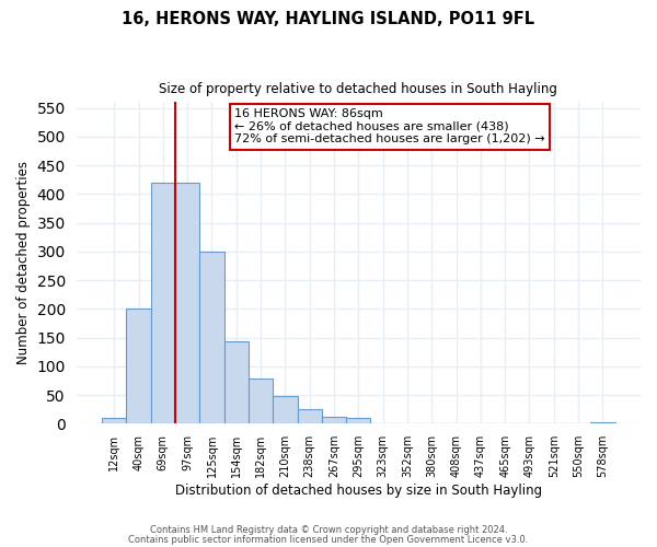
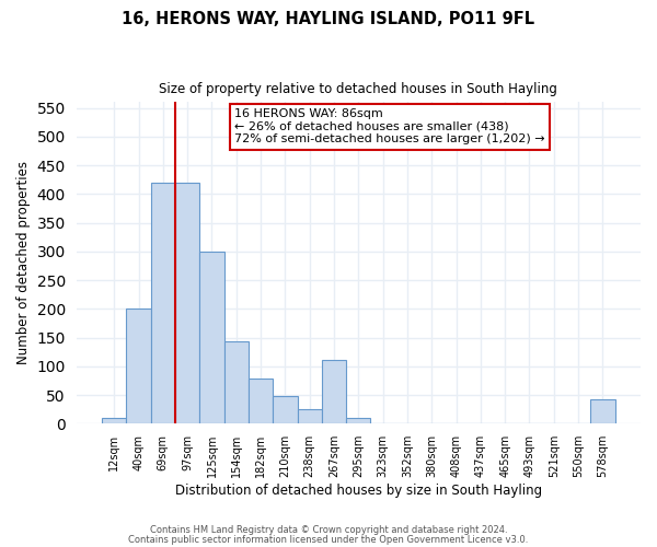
267sqm: 13 -> 112
578sqm: 3 -> 42
